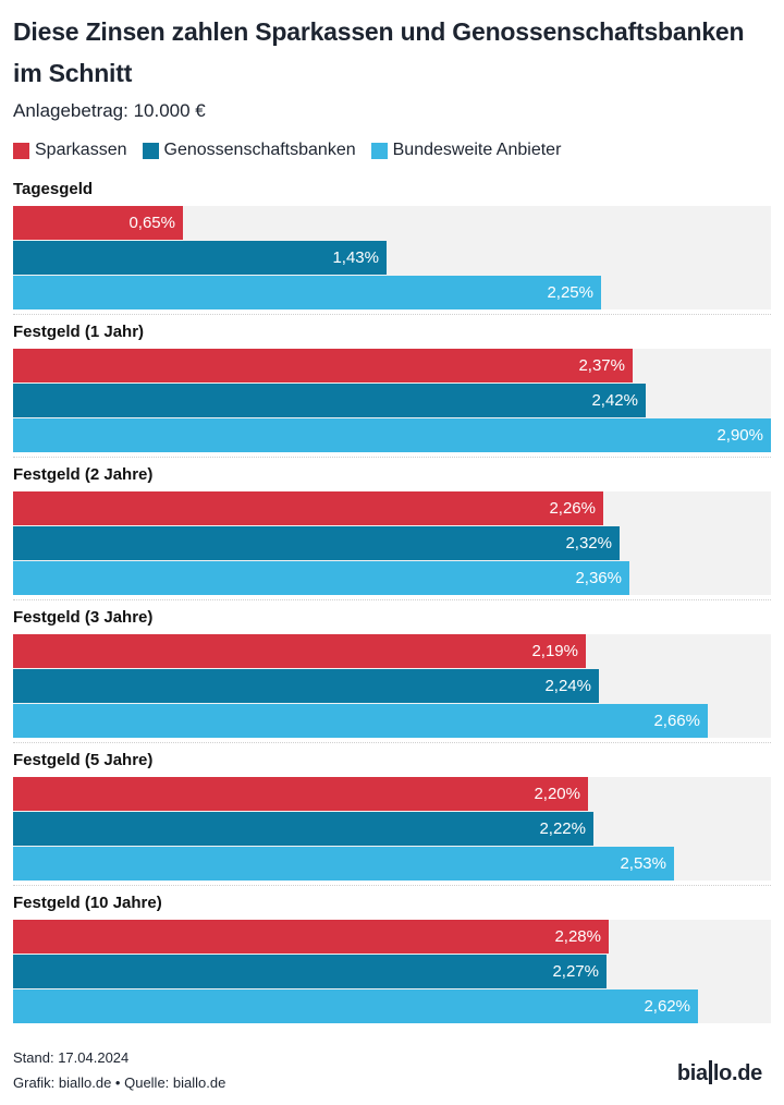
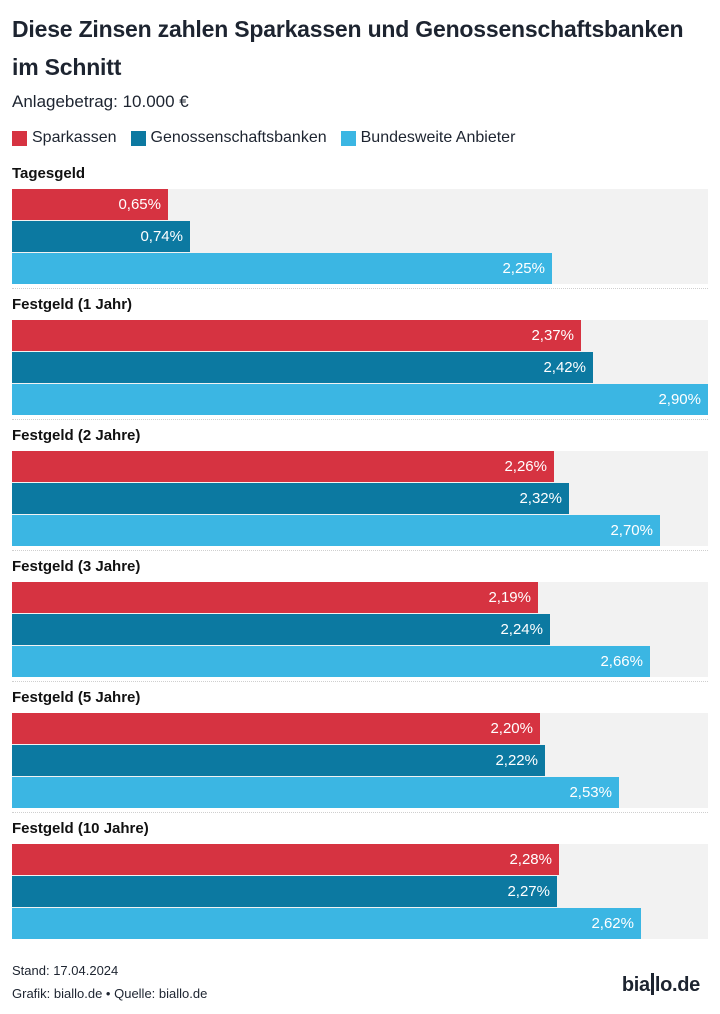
Genossenschaftsbanken/Tagesgeld: 1,43% -> 0,74%
Bundesweite Anbieter/Festgeld (2 Jahre): 2,36% -> 2,70%
